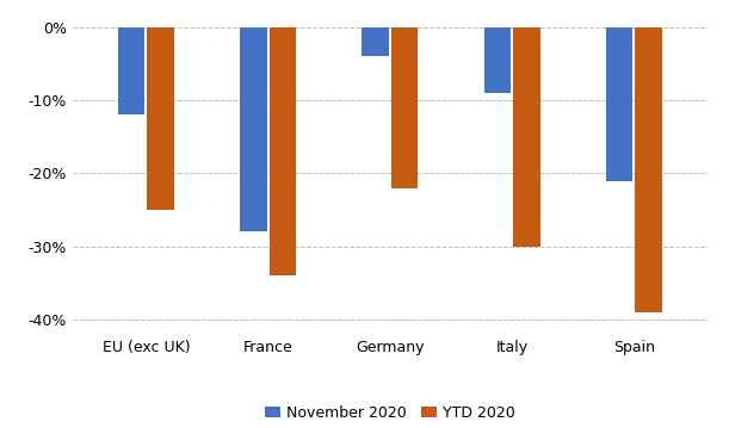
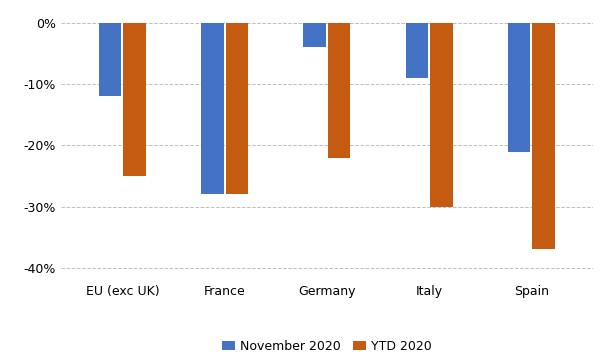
YTD 2020/France: -34% -> -28%
YTD 2020/Spain: -39% -> -37%
